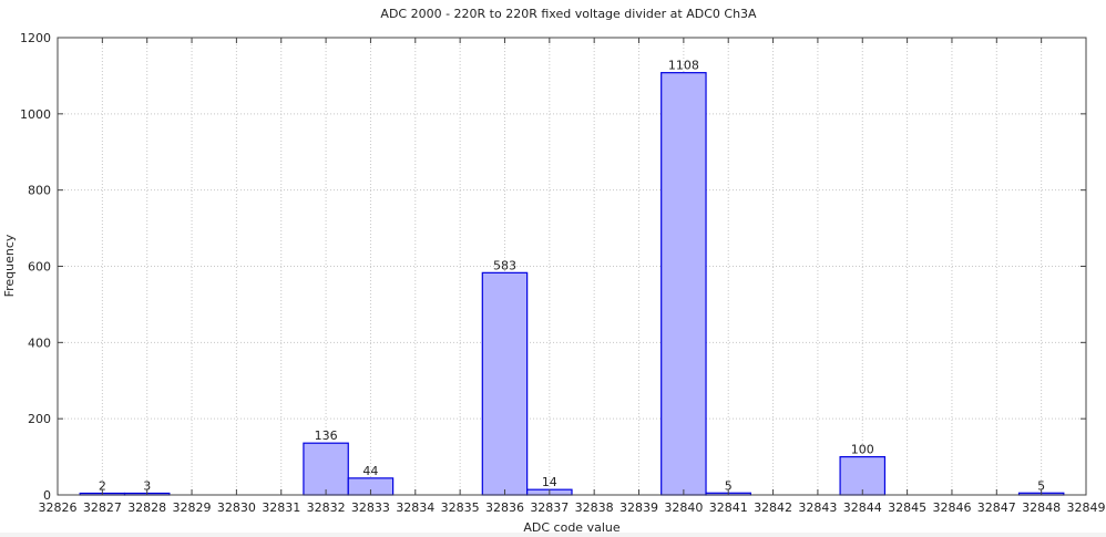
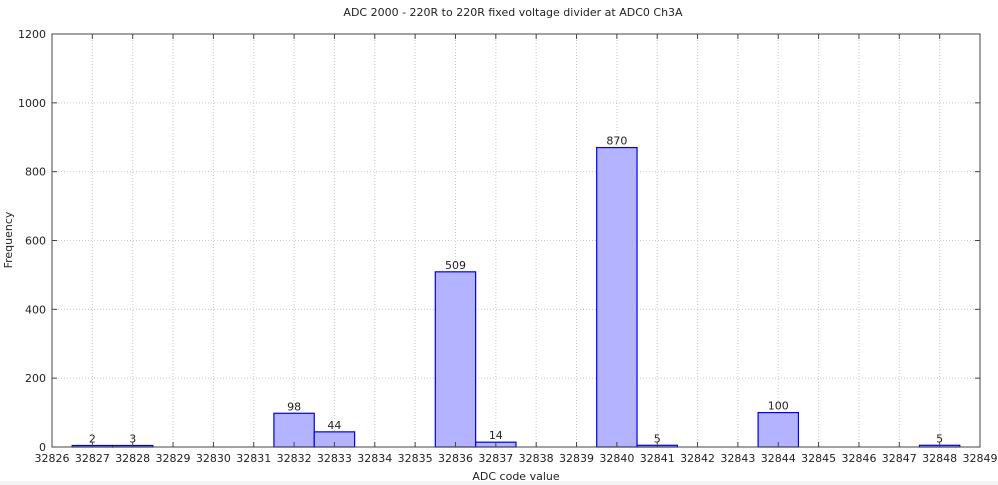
32832: 136 -> 98
32836: 583 -> 509
32840: 1108 -> 870
